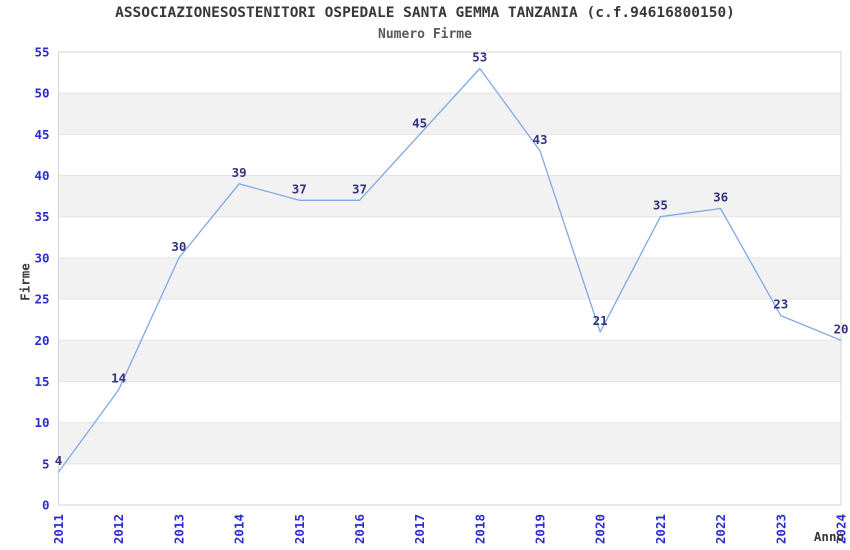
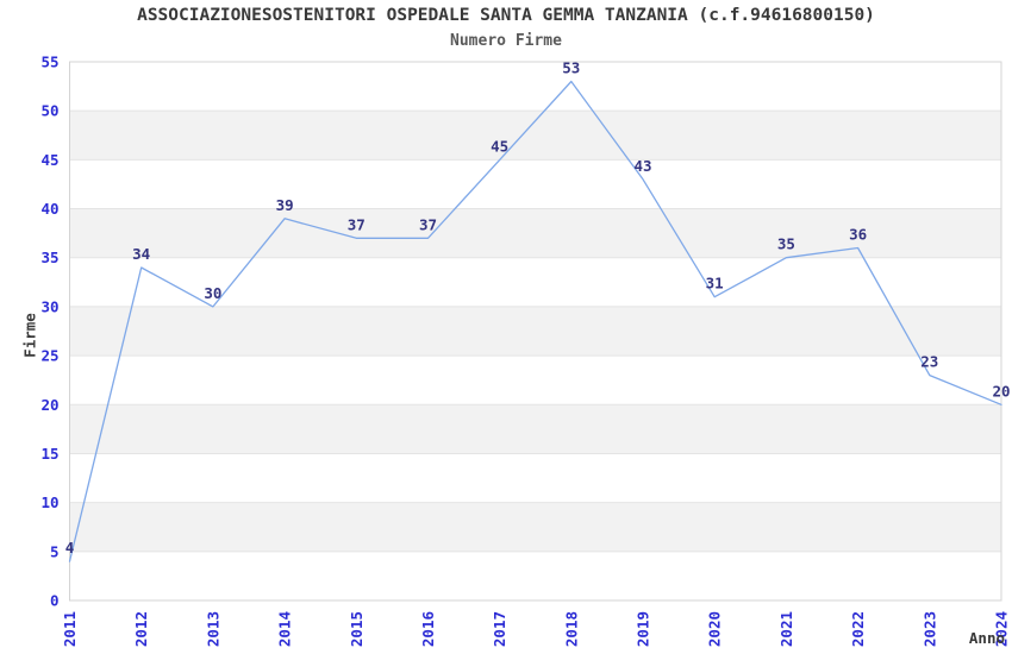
2012: 14 -> 34
2020: 21 -> 31
